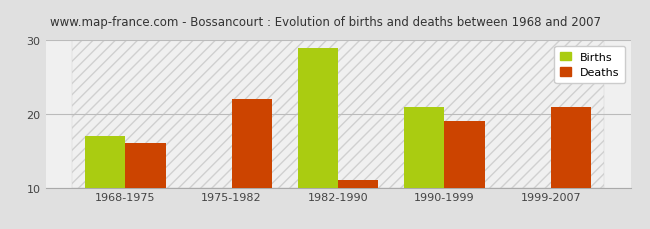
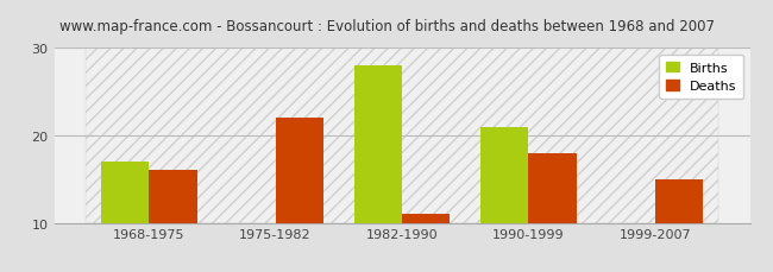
Births/1982-1990: 29 -> 28
Deaths/1990-1999: 19 -> 18
Deaths/1999-2007: 21 -> 15
